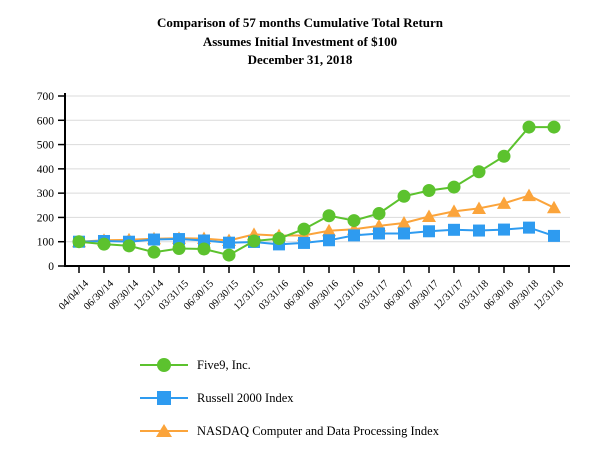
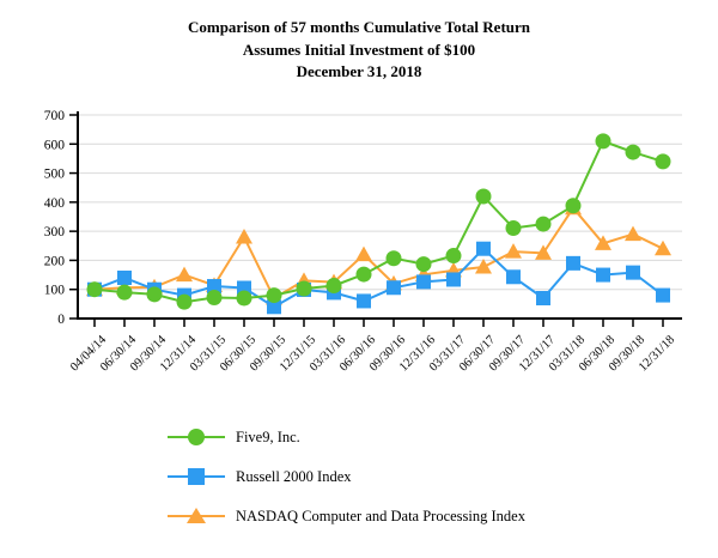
Russell 2000 Index/06/30/14: 100 -> 140
Russell 2000 Index/12/31/14: 110 -> 80
NASDAQ Computer and Data Processing Index/12/31/14: 110 -> 150
NASDAQ Computer and Data Processing Index/06/30/15: 110 -> 280
Five9, Inc./09/30/15: 40 -> 80
Russell 2000 Index/09/30/15: 100 -> 40
NASDAQ Computer and Data Processing Index/09/30/15: 100 -> 70
Russell 2000 Index/06/30/16: 100 -> 60
NASDAQ Computer and Data Processing Index/06/30/16: 130 -> 220
NASDAQ Computer and Data Processing Index/09/30/16: 140 -> 120
Five9, Inc./06/30/17: 290 -> 420
Russell 2000 Index/06/30/17: 130 -> 240
NASDAQ Computer and Data Processing Index/09/30/17: 200 -> 230
Russell 2000 Index/12/31/17: 150 -> 70
Russell 2000 Index/03/31/18: 150 -> 190
NASDAQ Computer and Data Processing Index/03/31/18: 240 -> 380
Five9, Inc./06/30/18: 450 -> 610
Five9, Inc./12/31/18: 570 -> 540
Russell 2000 Index/12/31/18: 120 -> 80
